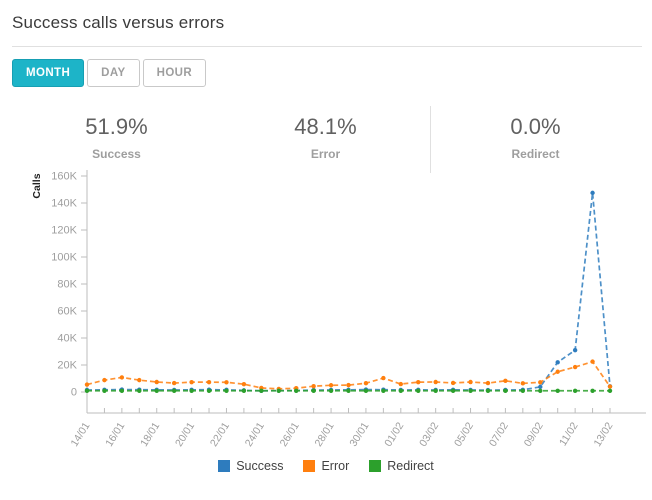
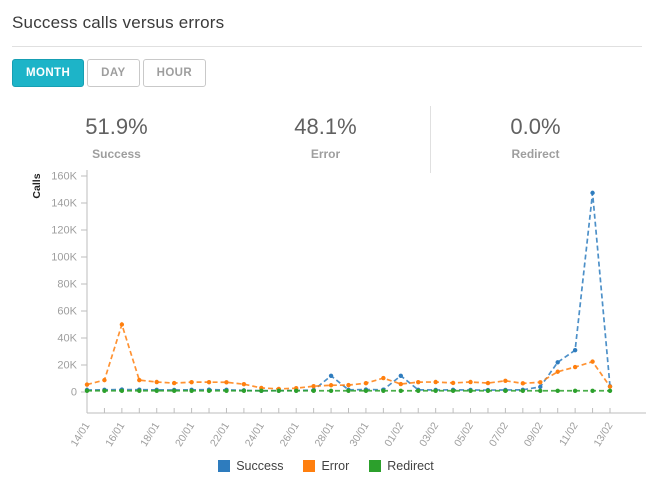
Error/16/01: 11K -> 50K
Success/28/01: 2K -> 12K
Success/01/02: 2K -> 12K
